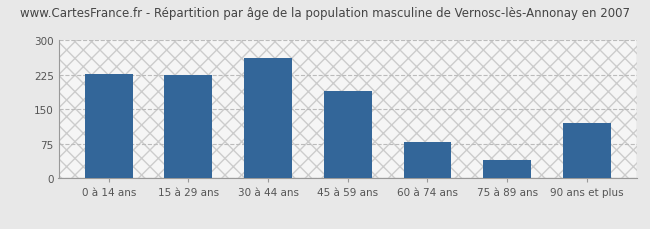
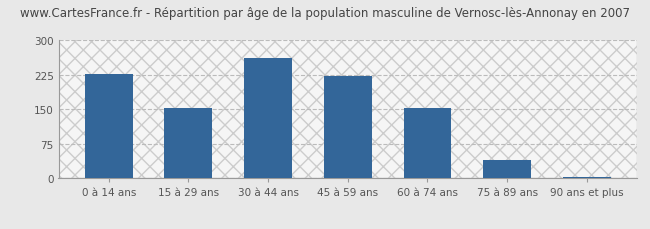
15 à 29 ans: 225 -> 154
45 à 59 ans: 190 -> 222
60 à 74 ans: 80 -> 153
90 ans et plus: 120 -> 4
